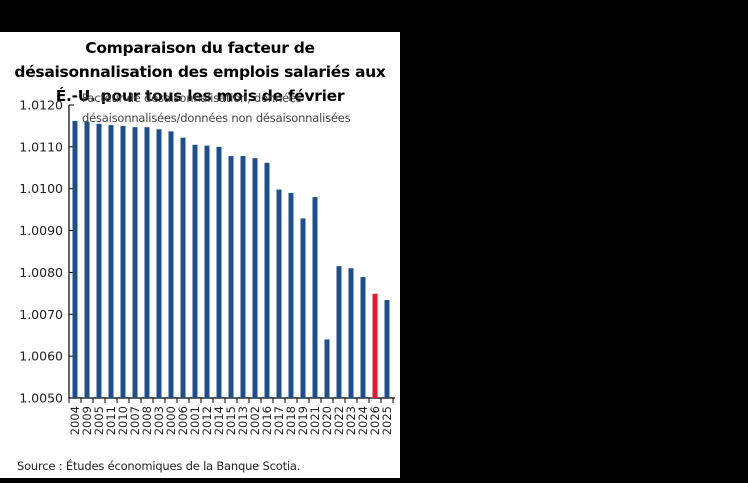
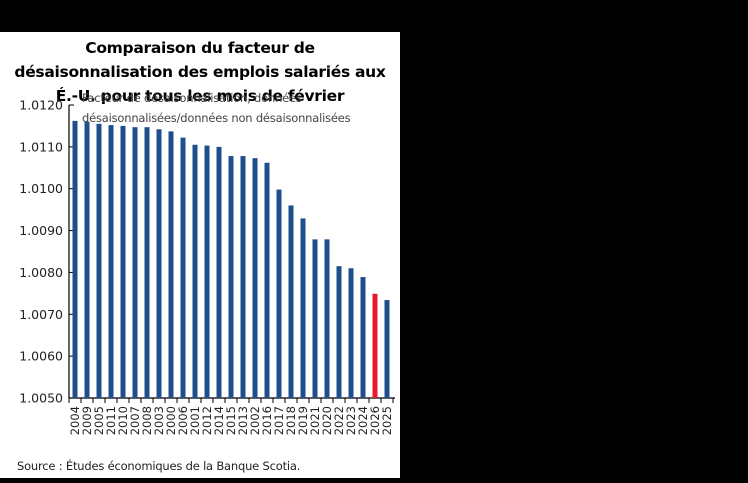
2018: 1.0099 -> 1.0096
2021: 1.0098 -> 1.0088
2020: 1.0064 -> 1.0088
